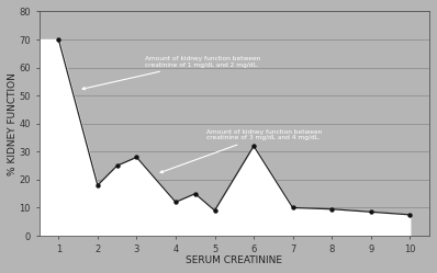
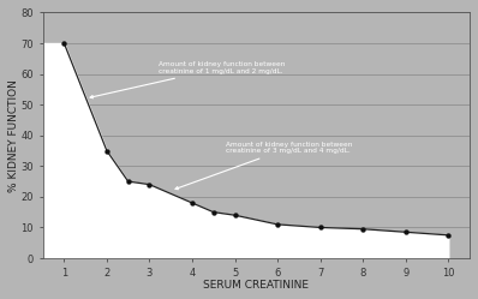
2: 18.0 -> 35.0
3: 28.0 -> 24.0
4: 12.0 -> 18.0
5: 9.0 -> 14.0
6: 32.0 -> 11.0
